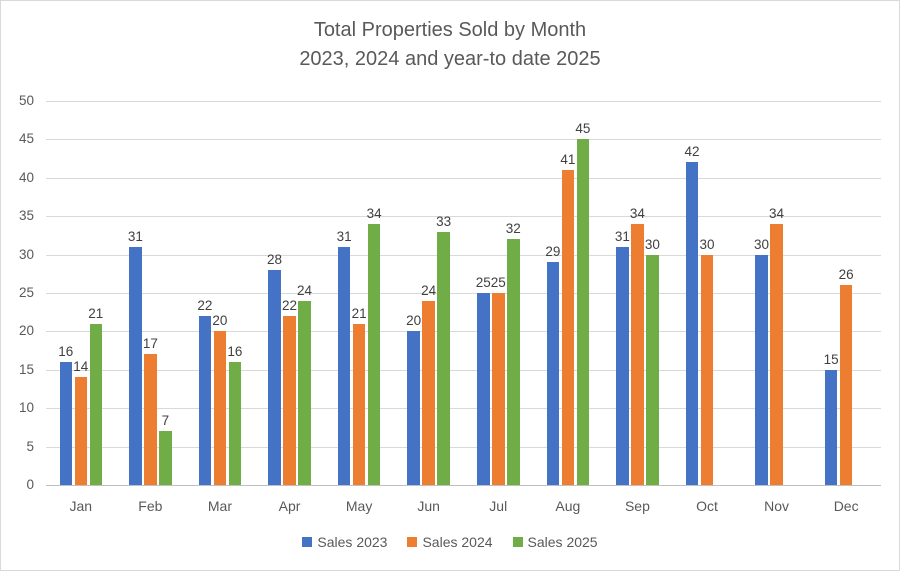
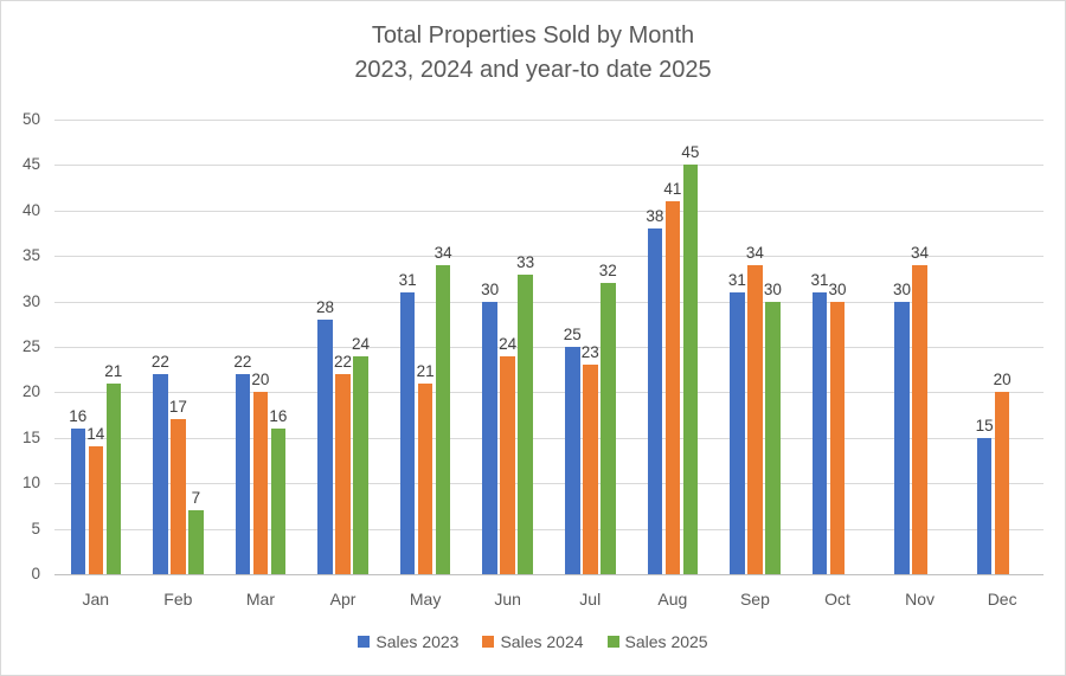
Sales 2023/Feb: 31 -> 22
Sales 2023/Jun: 20 -> 30
Sales 2024/Jul: 25 -> 23
Sales 2023/Aug: 29 -> 38
Sales 2023/Oct: 42 -> 31
Sales 2024/Dec: 26 -> 20
